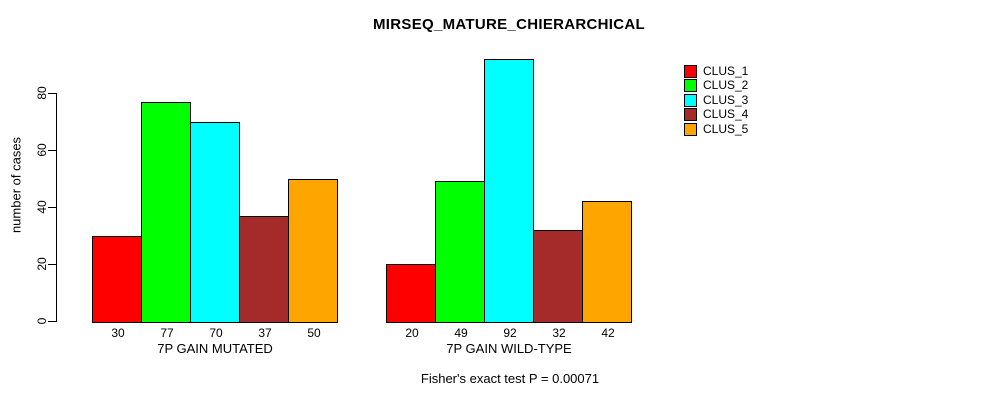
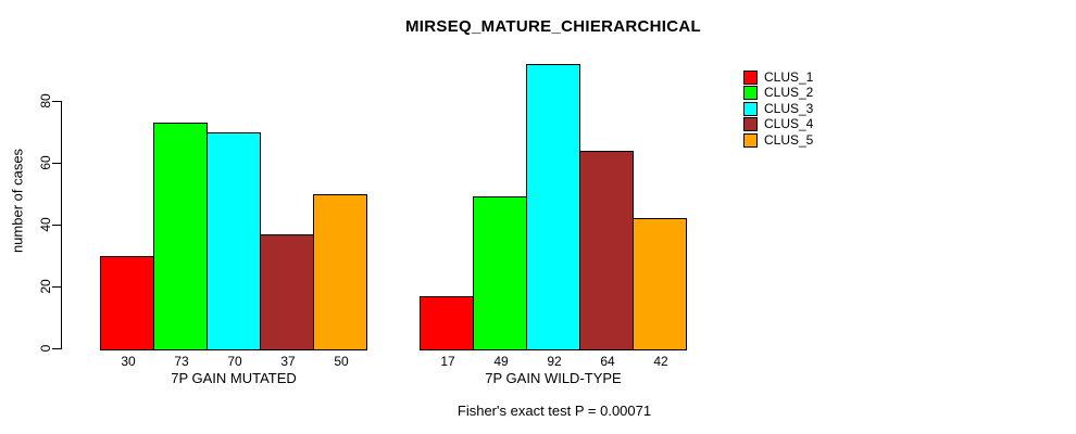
CLUS_2/7P GAIN MUTATED: 77 -> 73
CLUS_1/7P GAIN WILD-TYPE: 20 -> 17
CLUS_4/7P GAIN WILD-TYPE: 32 -> 64
